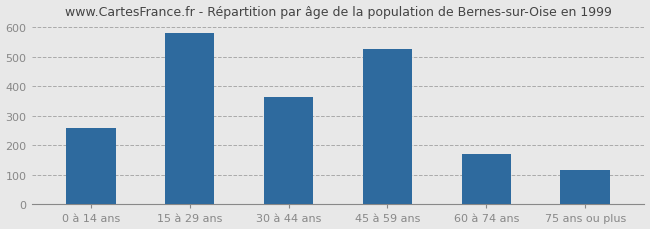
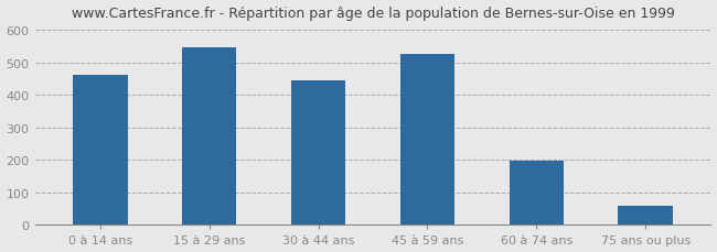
0 à 14 ans: 260 -> 462
15 à 29 ans: 580 -> 547
30 à 44 ans: 365 -> 447
60 à 74 ans: 170 -> 198
75 ans ou plus: 115 -> 60
